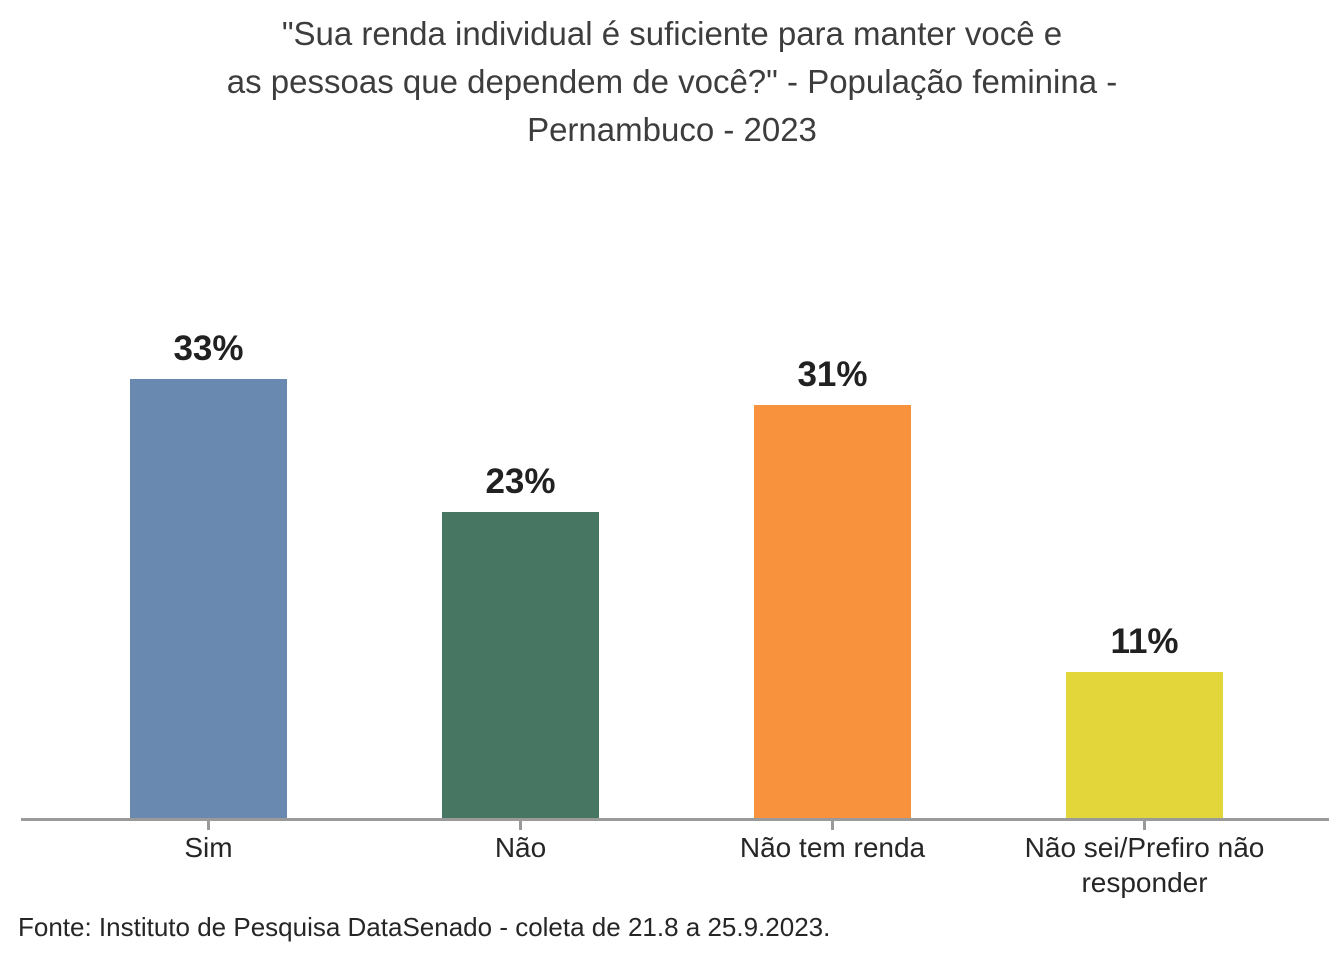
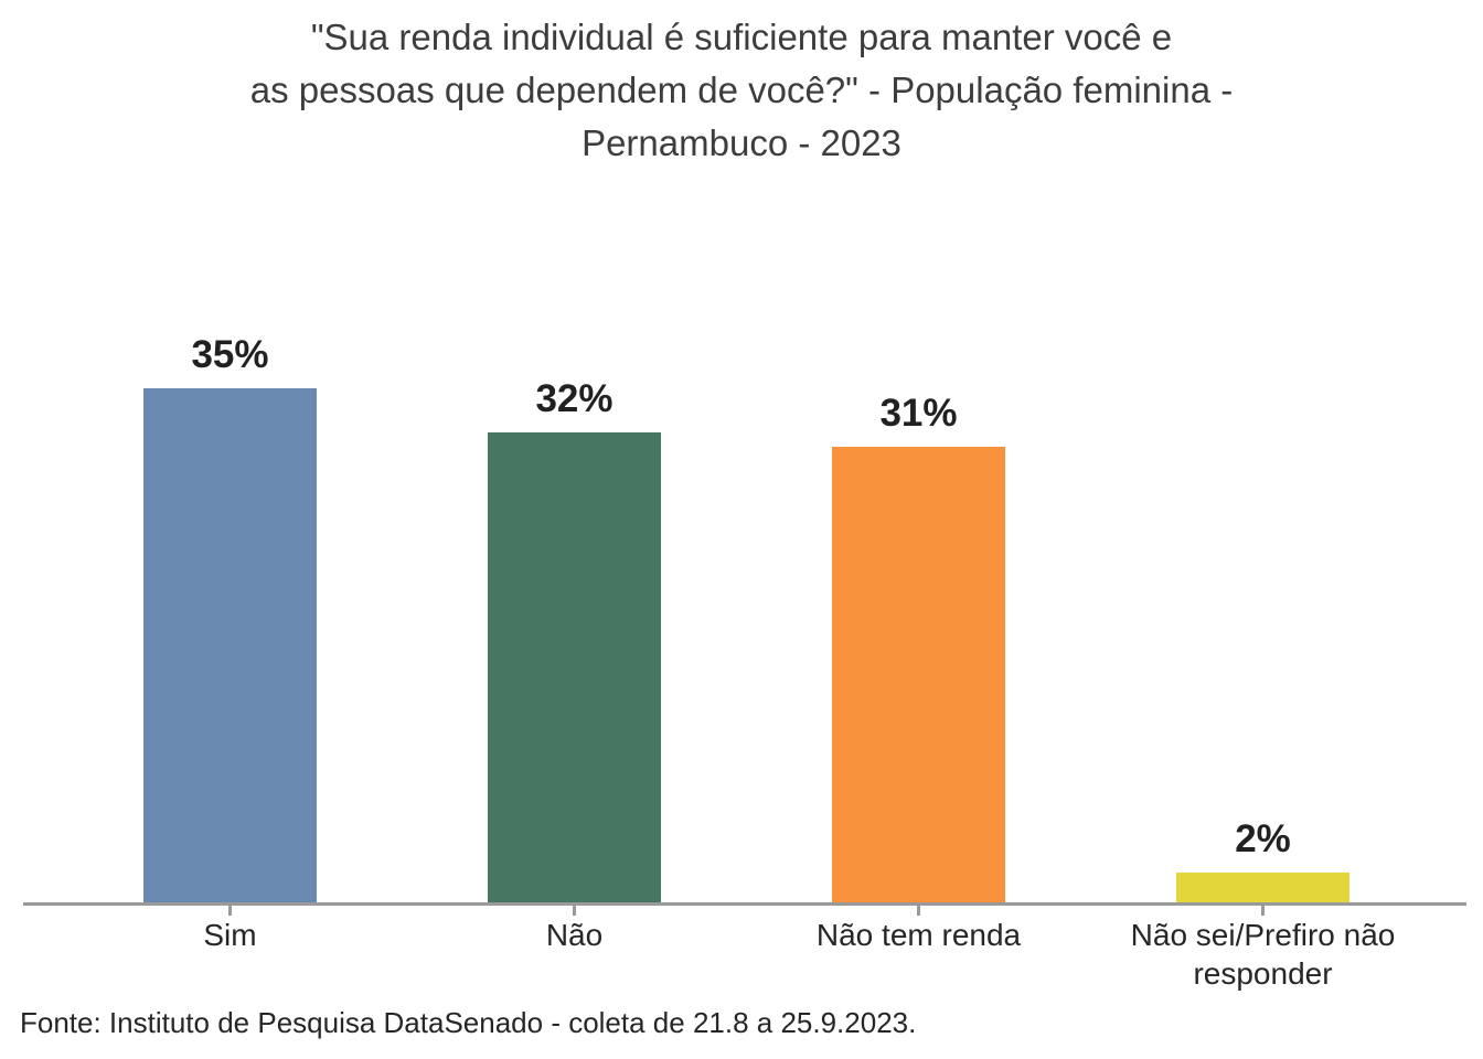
Sim: 33% -> 35%
Não: 23% -> 32%
Não sei/Prefiro não responder: 11% -> 2%
